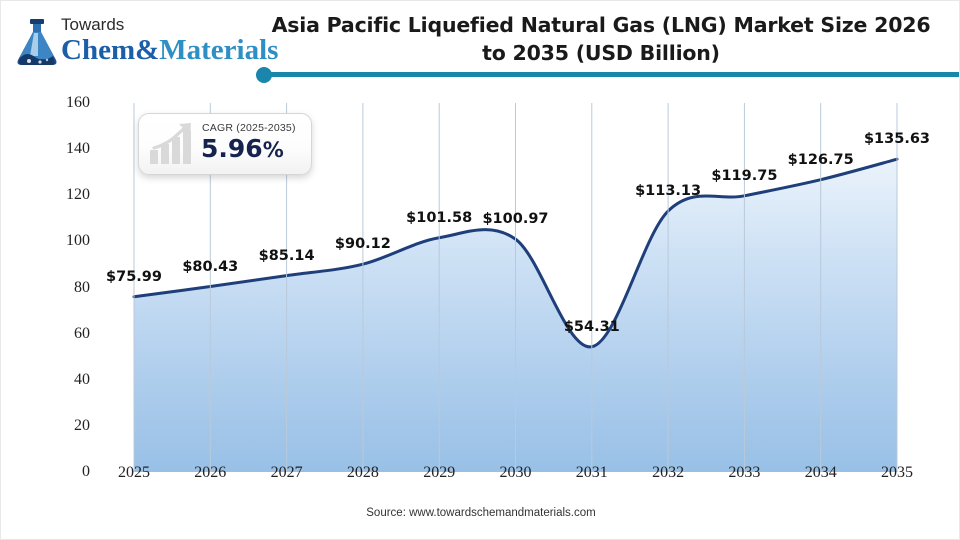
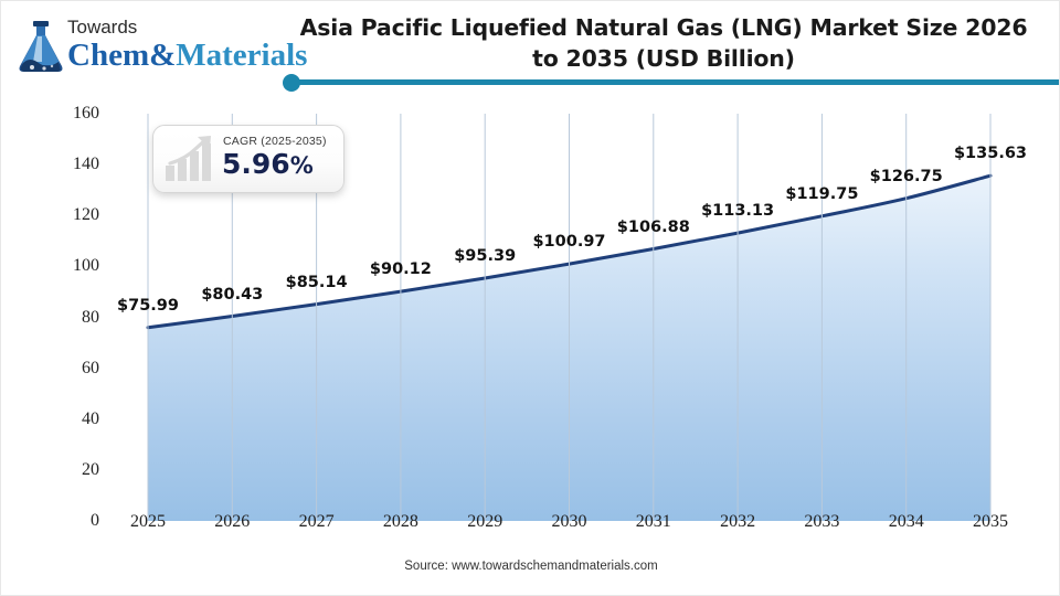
2029: $101.58 -> $95.39
2031: $54.31 -> $106.88
